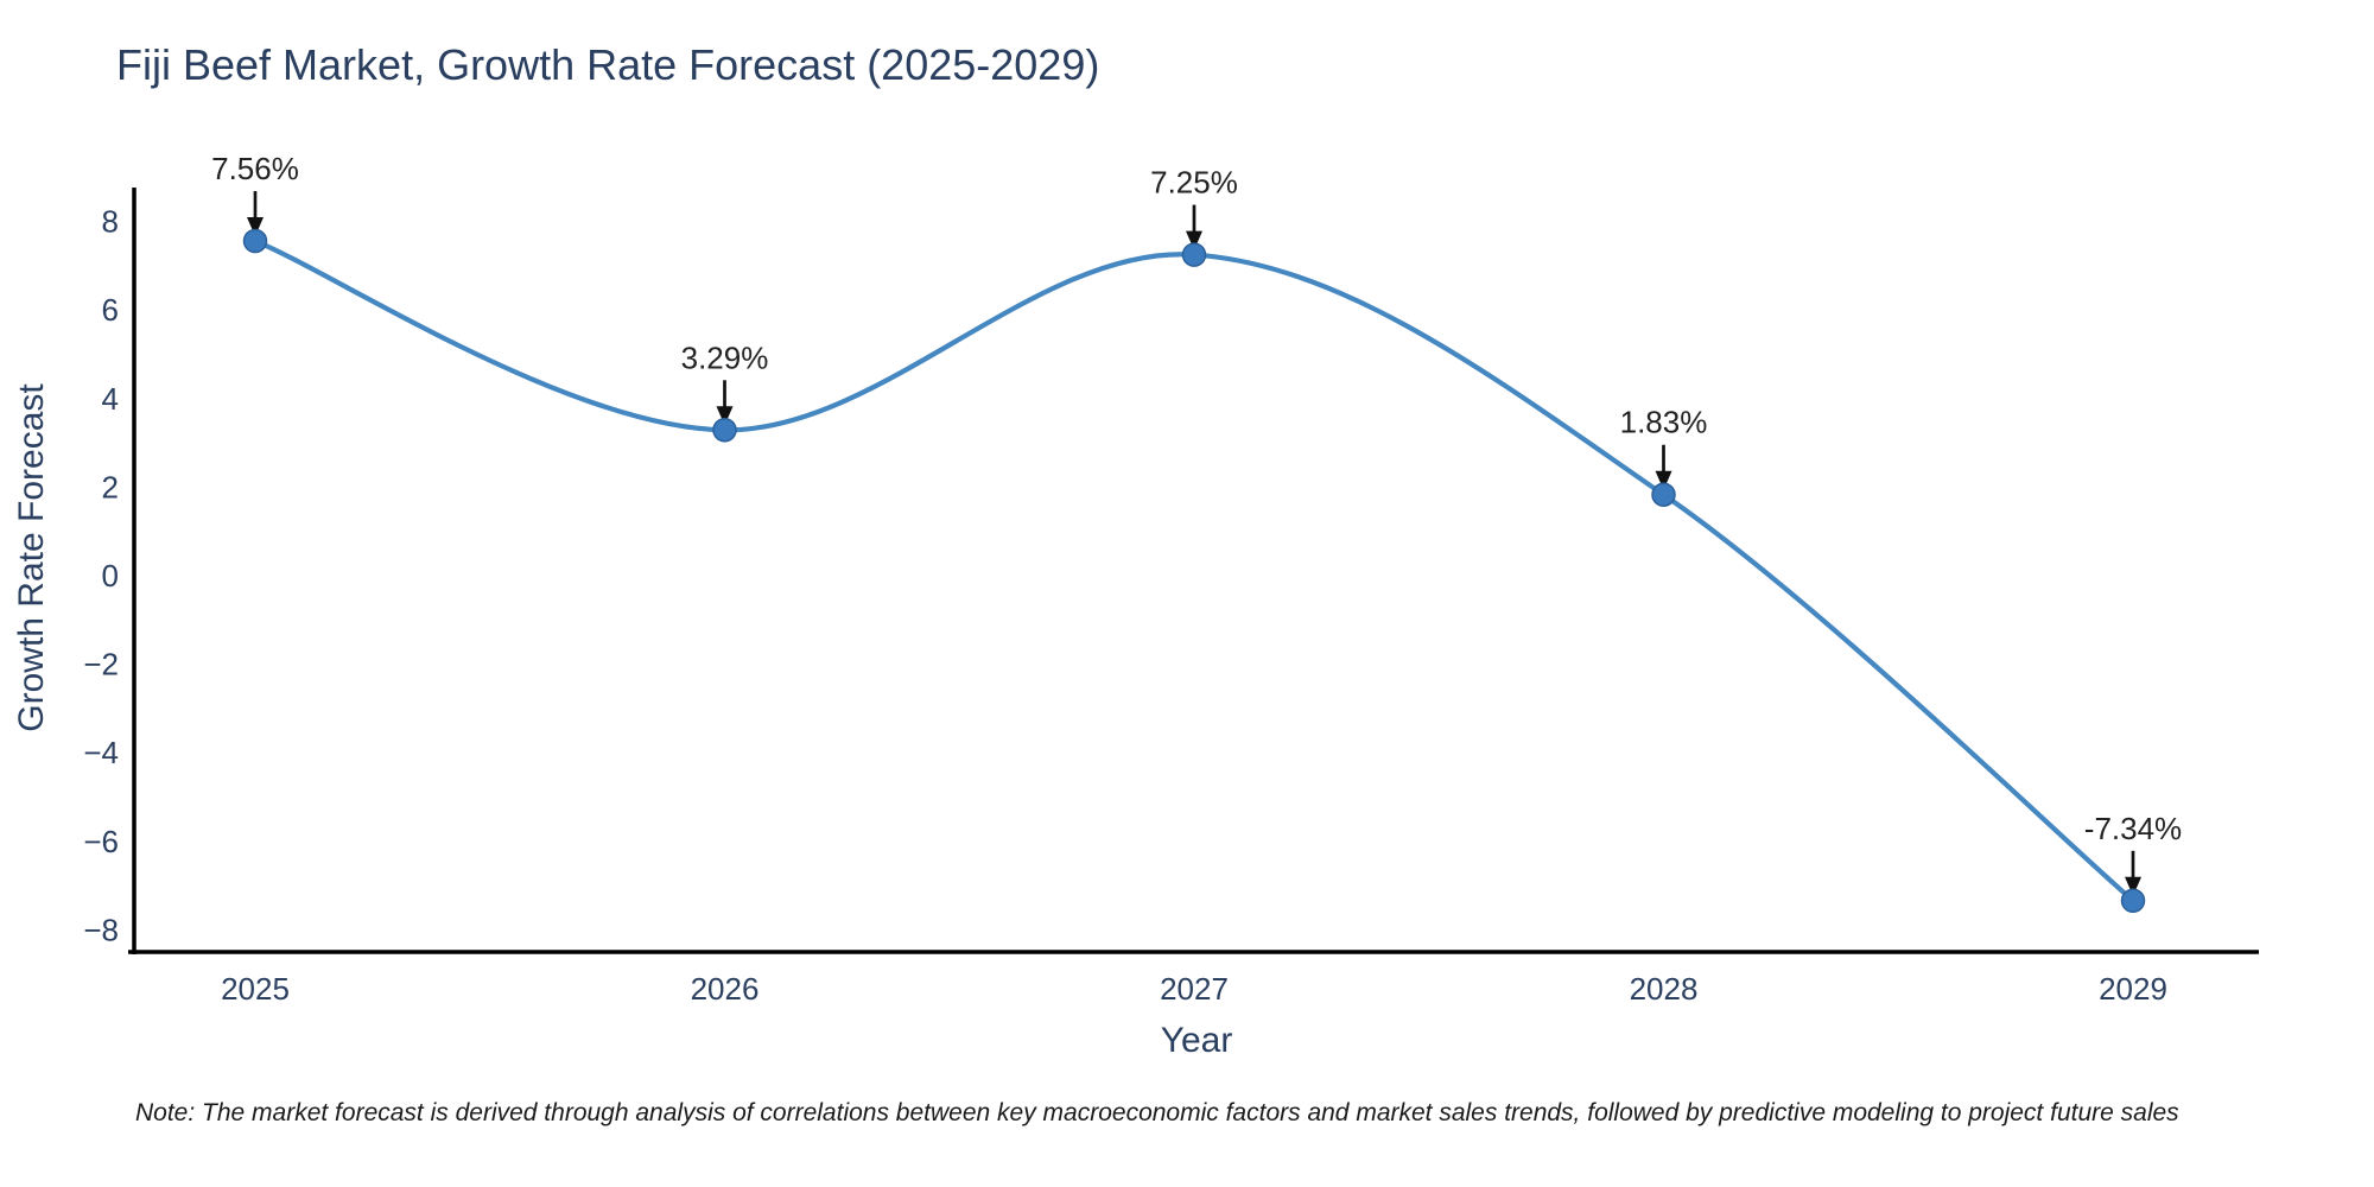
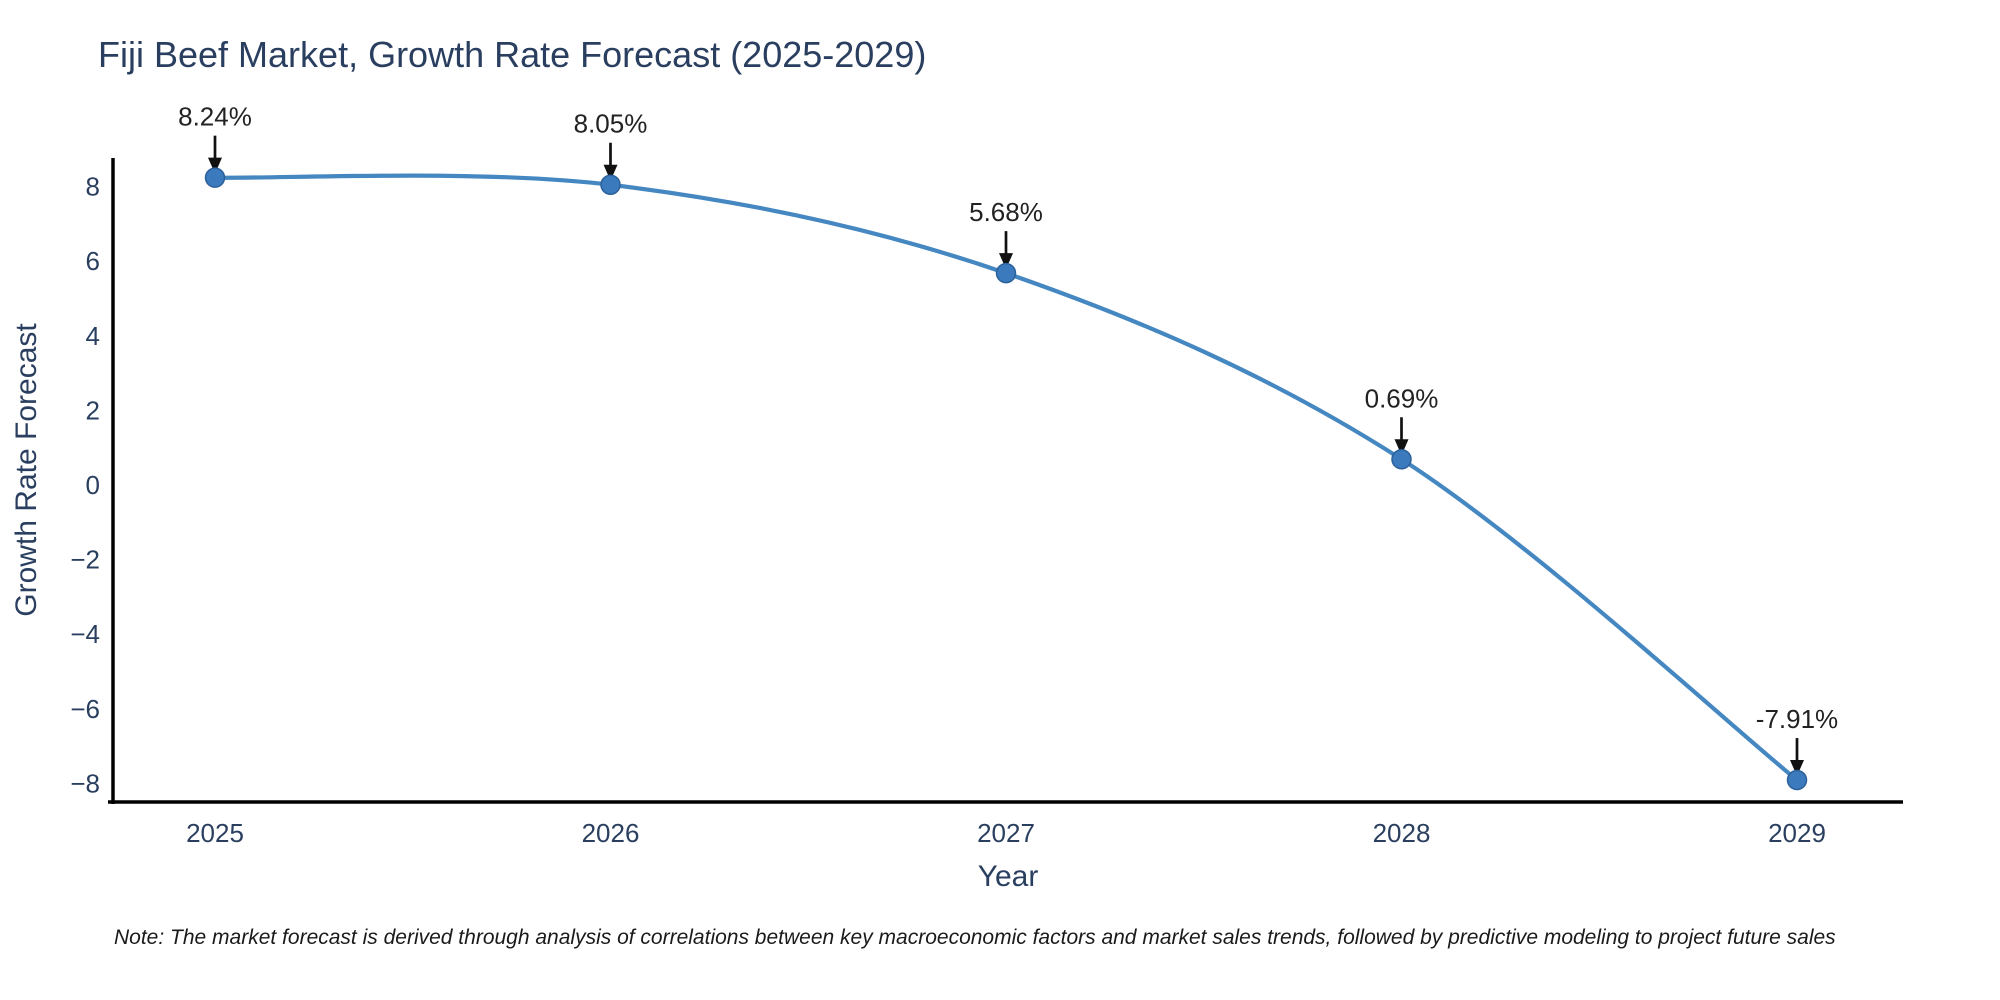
2025: 7.56% -> 8.24%
2026: 3.29% -> 8.05%
2027: 7.25% -> 5.68%
2028: 1.83% -> 0.69%
2029: -7.34% -> -7.91%
